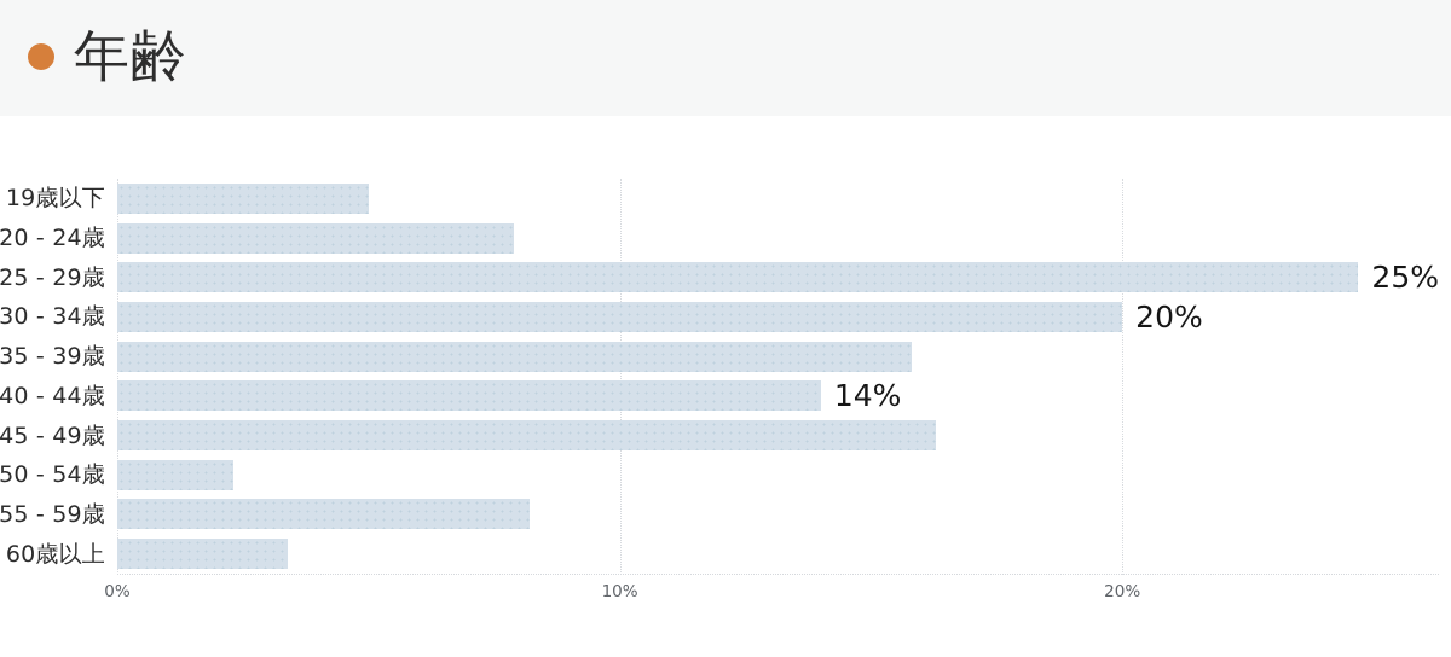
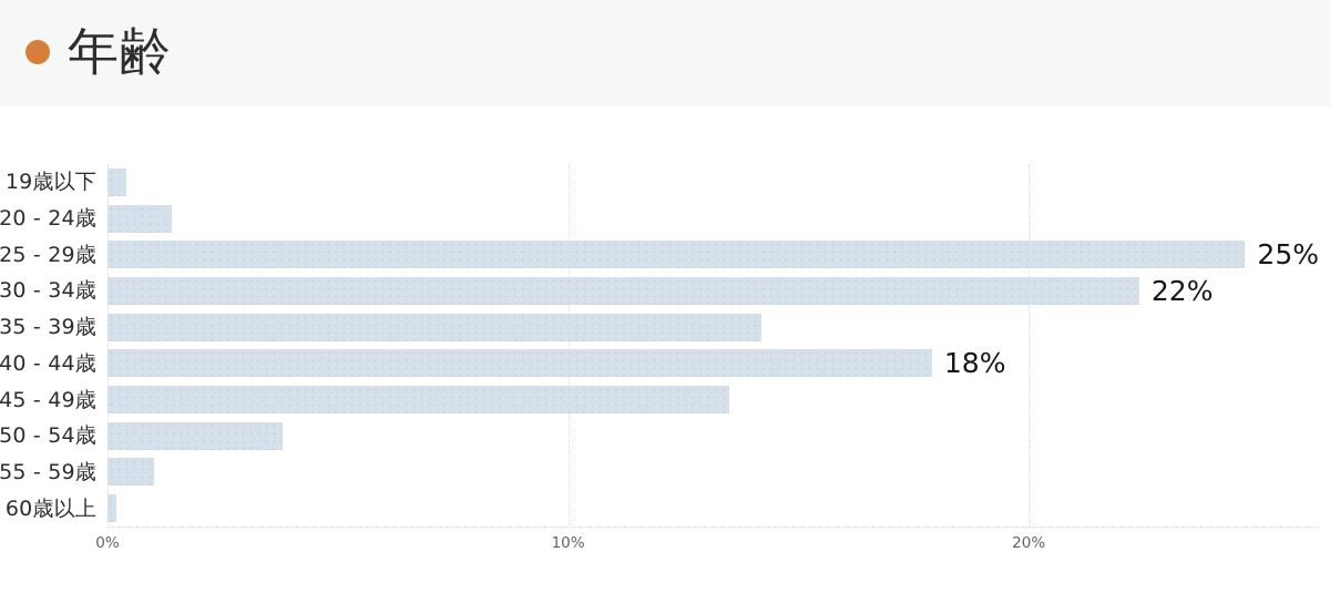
19歳以下: 5.0% -> 0.4%
20 - 24歳: 7.9% -> 1.4%
30 - 34歳: 20% -> 22%
35 - 39歳: 15.8% -> 14.2%
40 - 44歳: 14% -> 18%
45 - 49歳: 16.3% -> 13.5%
50 - 54歳: 2.3% -> 3.8%
55 - 59歳: 8.2% -> 1.0%
60歳以上: 3.4% -> 0.2%
